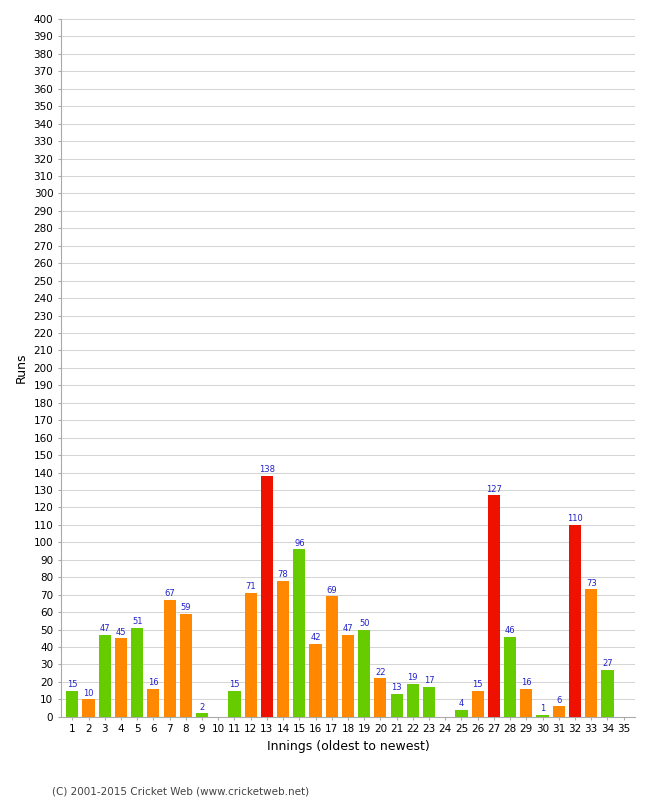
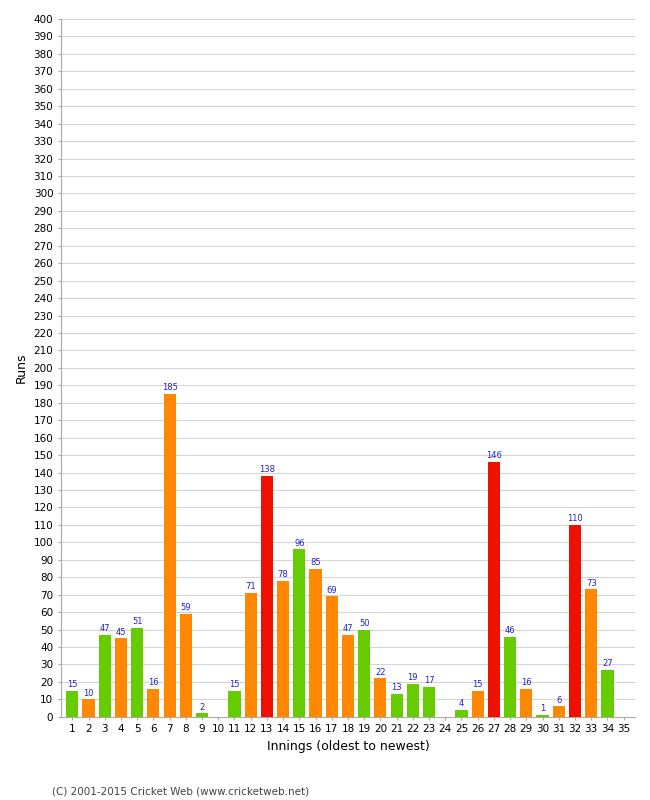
7: 67 -> 185
16: 42 -> 85
27: 127 -> 146
